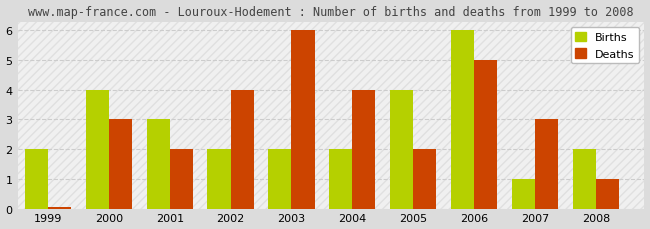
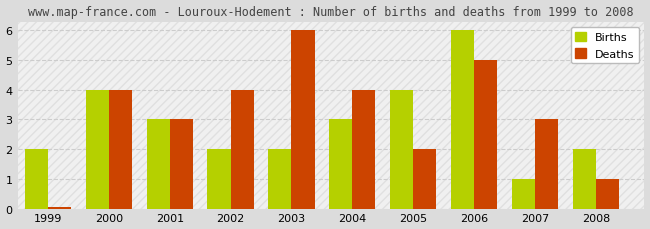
Deaths/2000: 3.00 -> 4.00
Deaths/2001: 2.00 -> 3.00
Births/2004: 2 -> 3
